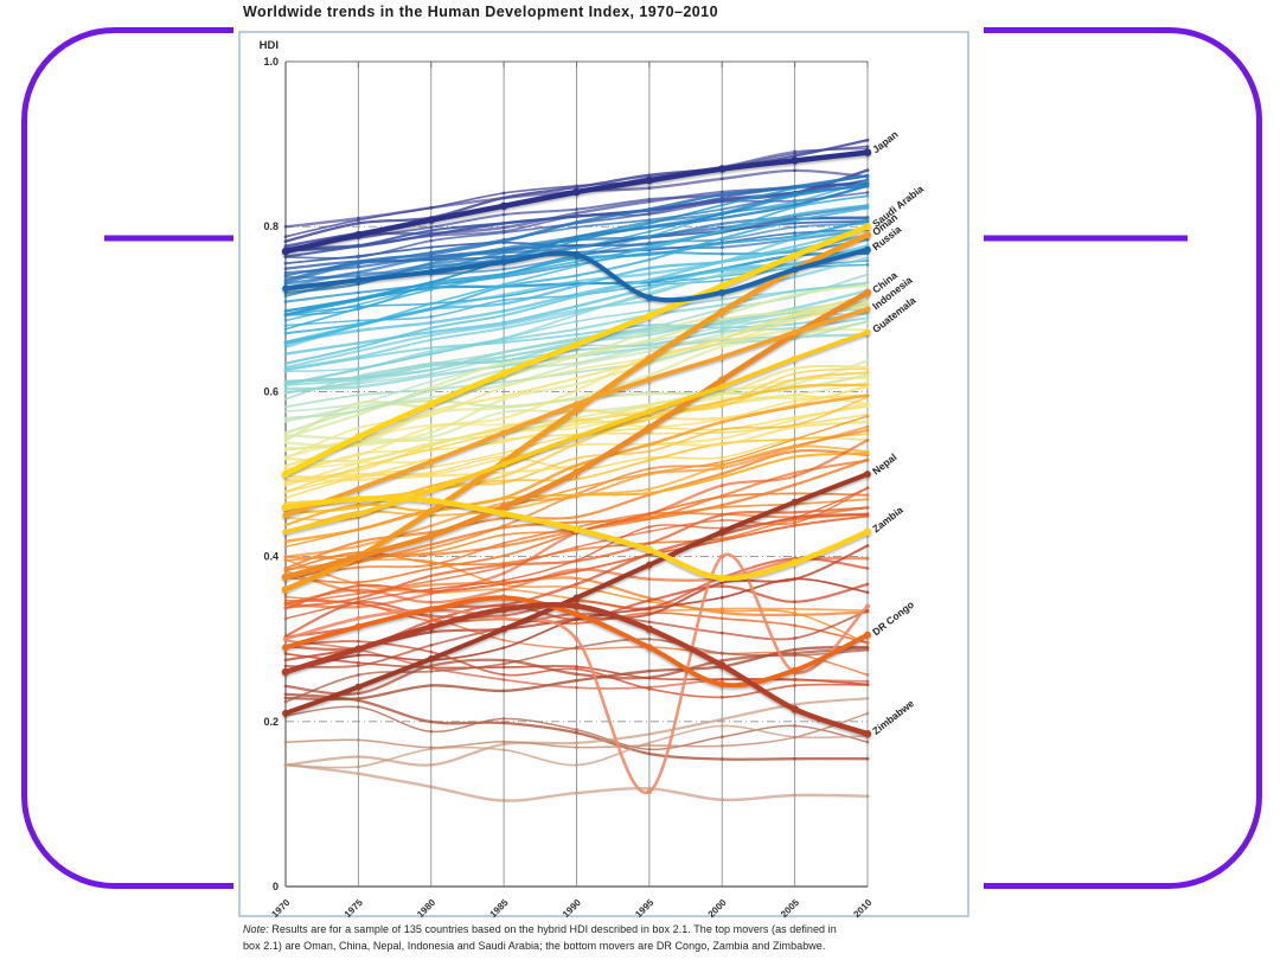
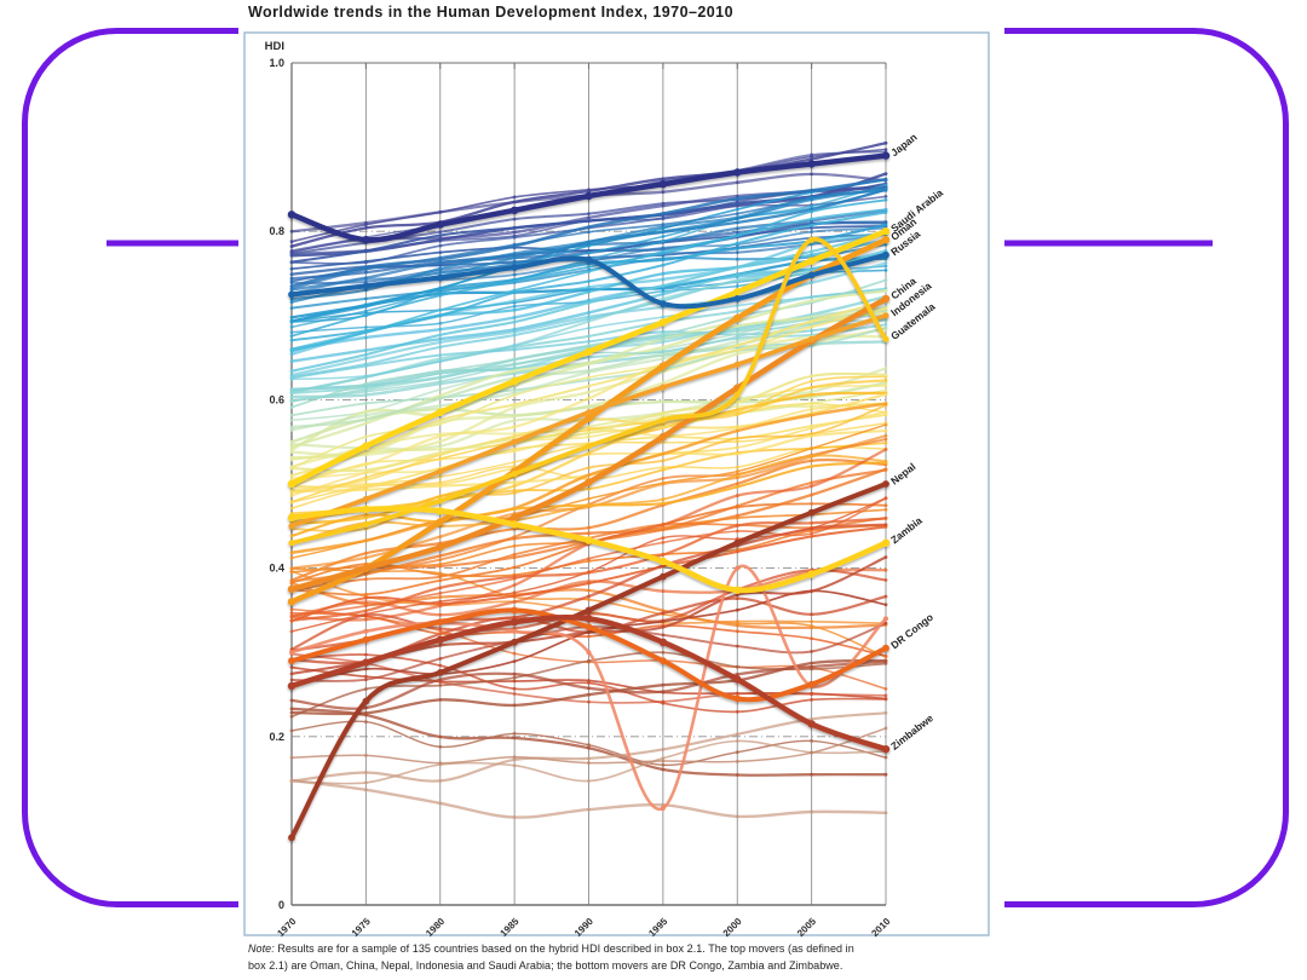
Japan/1970: 0.77 -> 0.82
Nepal/1970: 0.21 -> 0.08
Guatemala/2005: 0.64 -> 0.79
